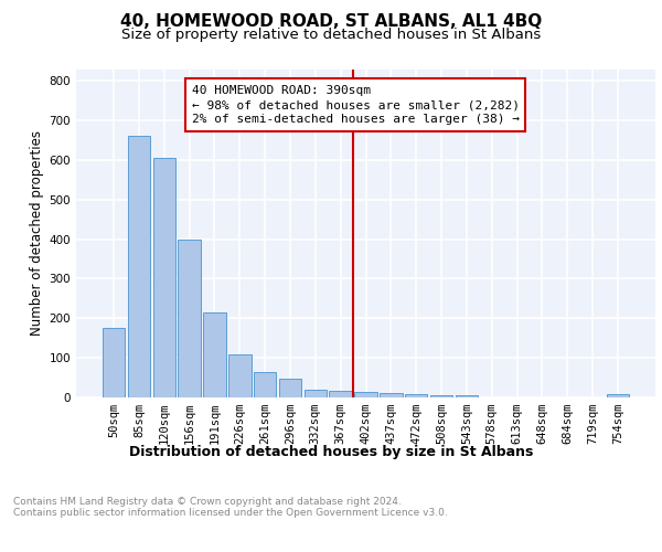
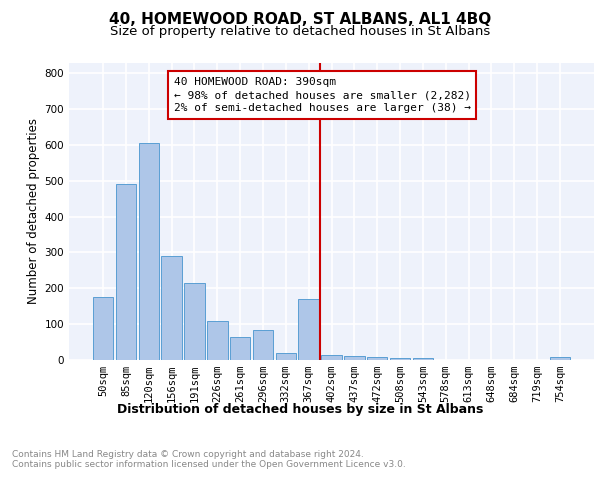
85sqm: 660 -> 490
156sqm: 400 -> 290
296sqm: 47 -> 85
367sqm: 17 -> 170
